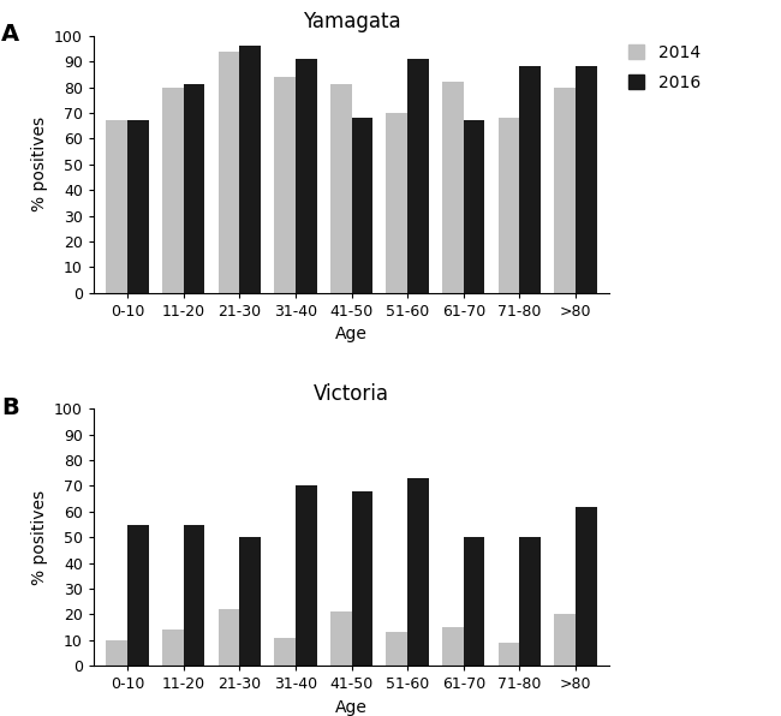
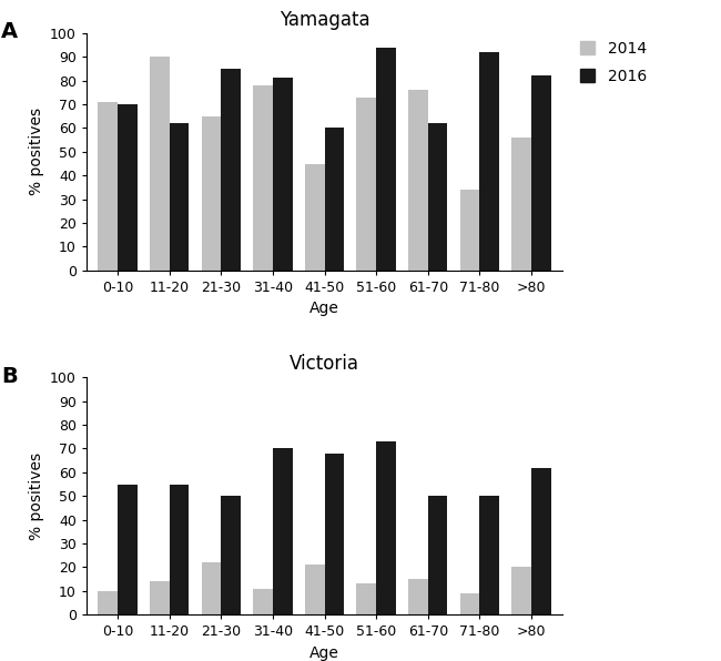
Yamagata/2014/0-10: 67 -> 71
Yamagata/2016/0-10: 67 -> 70
Yamagata/2014/11-20: 80 -> 90
Yamagata/2016/11-20: 81 -> 62
Yamagata/2014/21-30: 94 -> 65
Yamagata/2016/21-30: 96 -> 85
Yamagata/2014/31-40: 84 -> 78
Yamagata/2016/31-40: 91 -> 81
Yamagata/2014/41-50: 81 -> 45
Yamagata/2016/41-50: 68 -> 60
Yamagata/2014/51-60: 70 -> 73
Yamagata/2016/51-60: 91 -> 94
Yamagata/2014/61-70: 82 -> 76
Yamagata/2016/61-70: 67 -> 62
Yamagata/2014/71-80: 68 -> 34
Yamagata/2016/71-80: 88 -> 92
Yamagata/2014/>80: 80 -> 56
Yamagata/2016/>80: 88 -> 82
